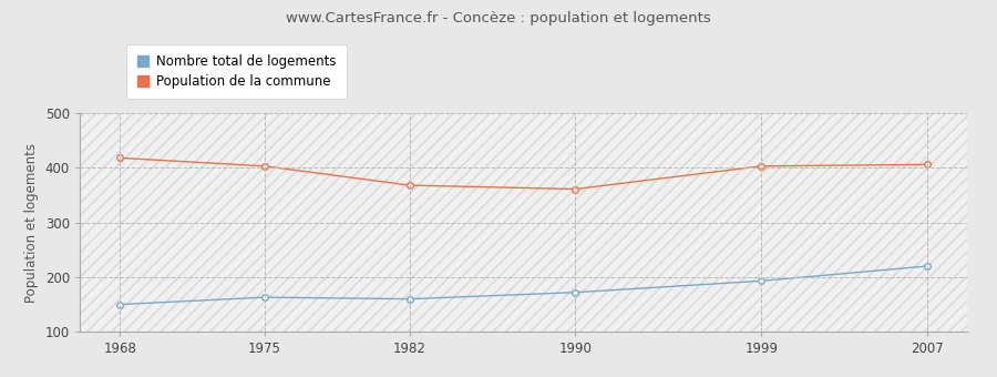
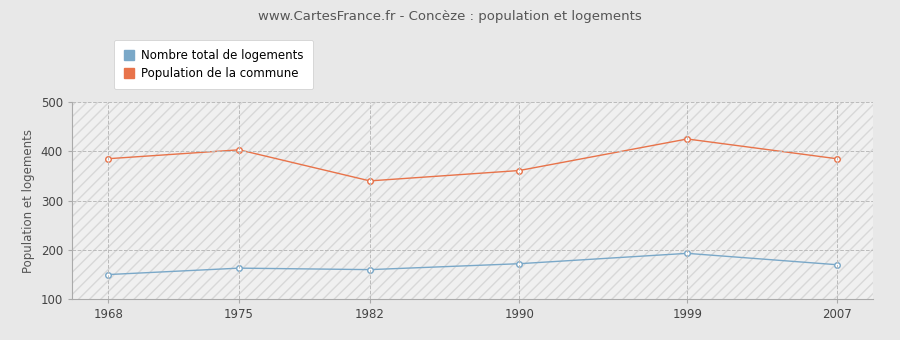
Population de la commune/1968: 418 -> 385
Population de la commune/1982: 368 -> 340
Population de la commune/1999: 403 -> 425
Nombre total de logements/2007: 220 -> 170
Population de la commune/2007: 406 -> 385
